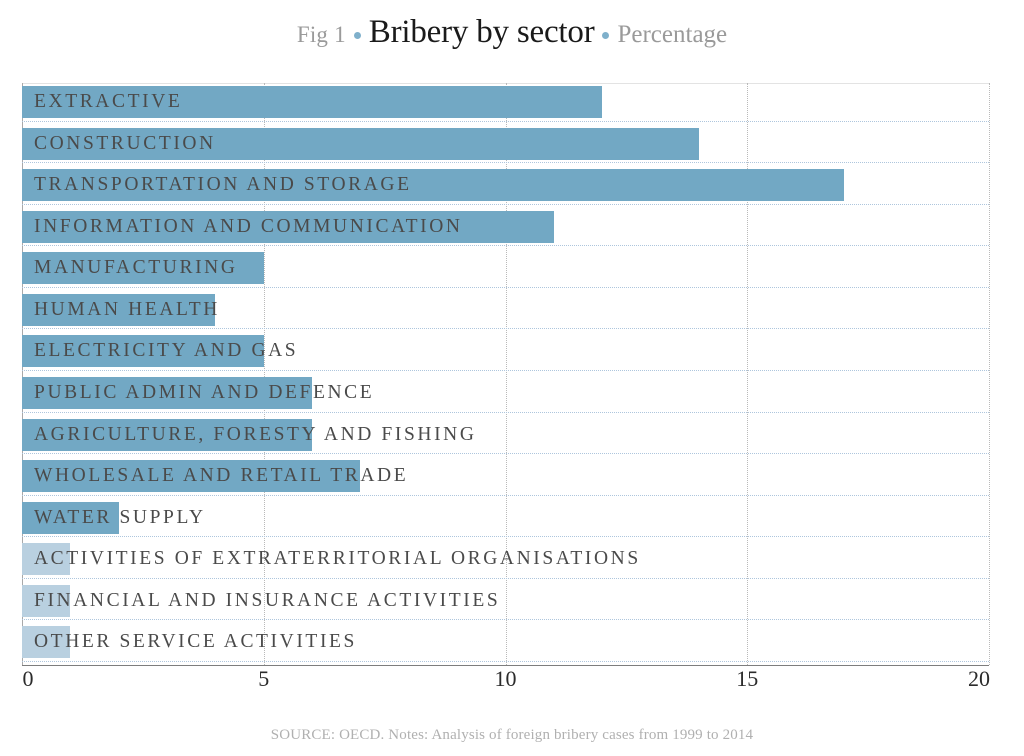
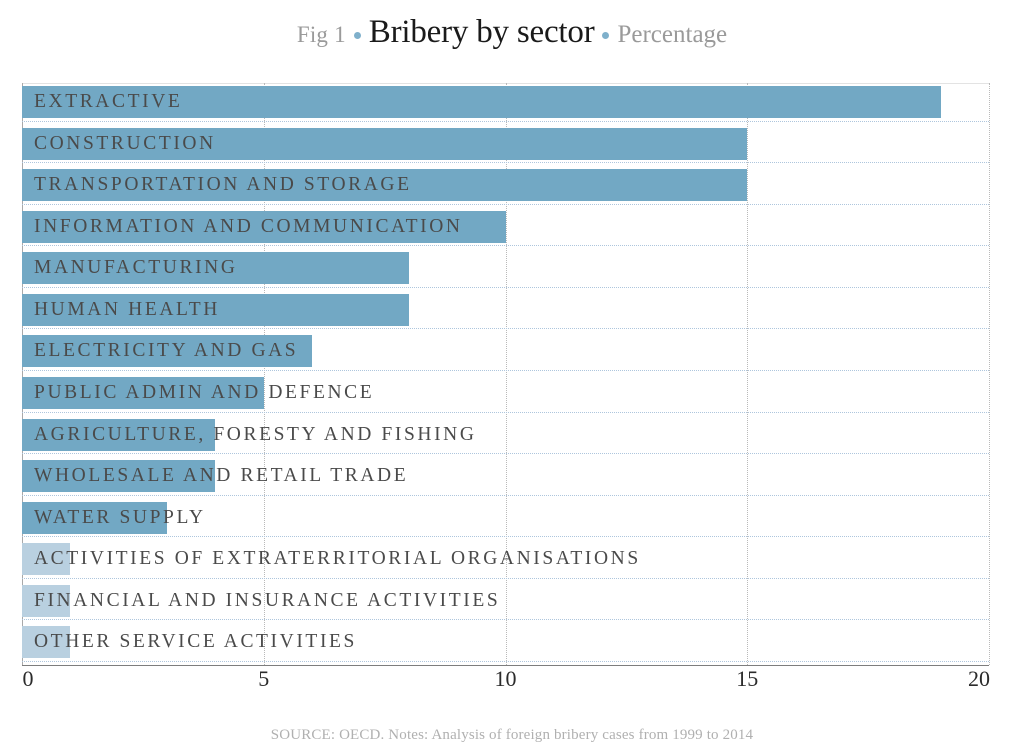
EXTRACTIVE: 12 -> 19
CONSTRUCTION: 14 -> 15
TRANSPORTATION AND STORAGE: 17 -> 15
INFORMATION AND COMMUNICATION: 11 -> 10
MANUFACTURING: 5 -> 8
HUMAN HEALTH: 4 -> 8
ELECTRICITY AND GAS: 5 -> 6
PUBLIC ADMIN AND DEFENCE: 6 -> 5
AGRICULTURE, FORESTY AND FISHING: 6 -> 4
WHOLESALE AND RETAIL TRADE: 7 -> 4
WATER SUPPLY: 2 -> 3
